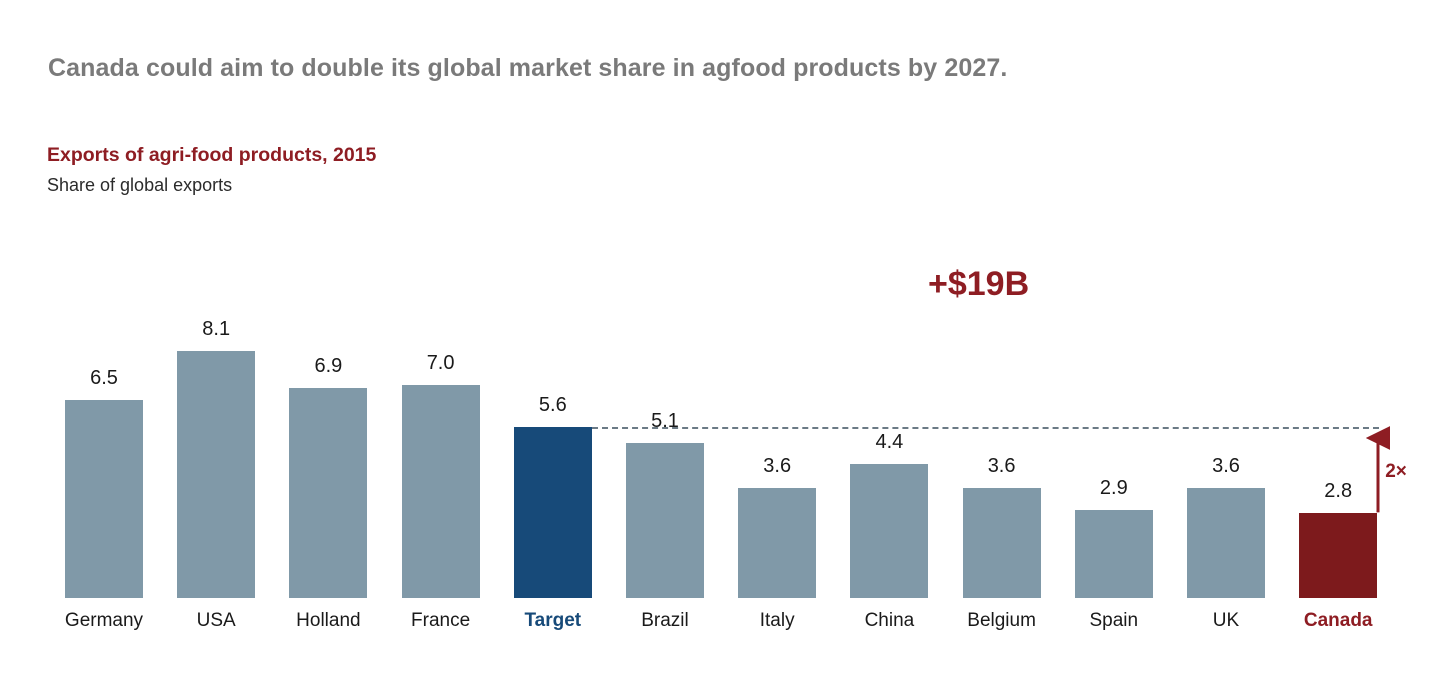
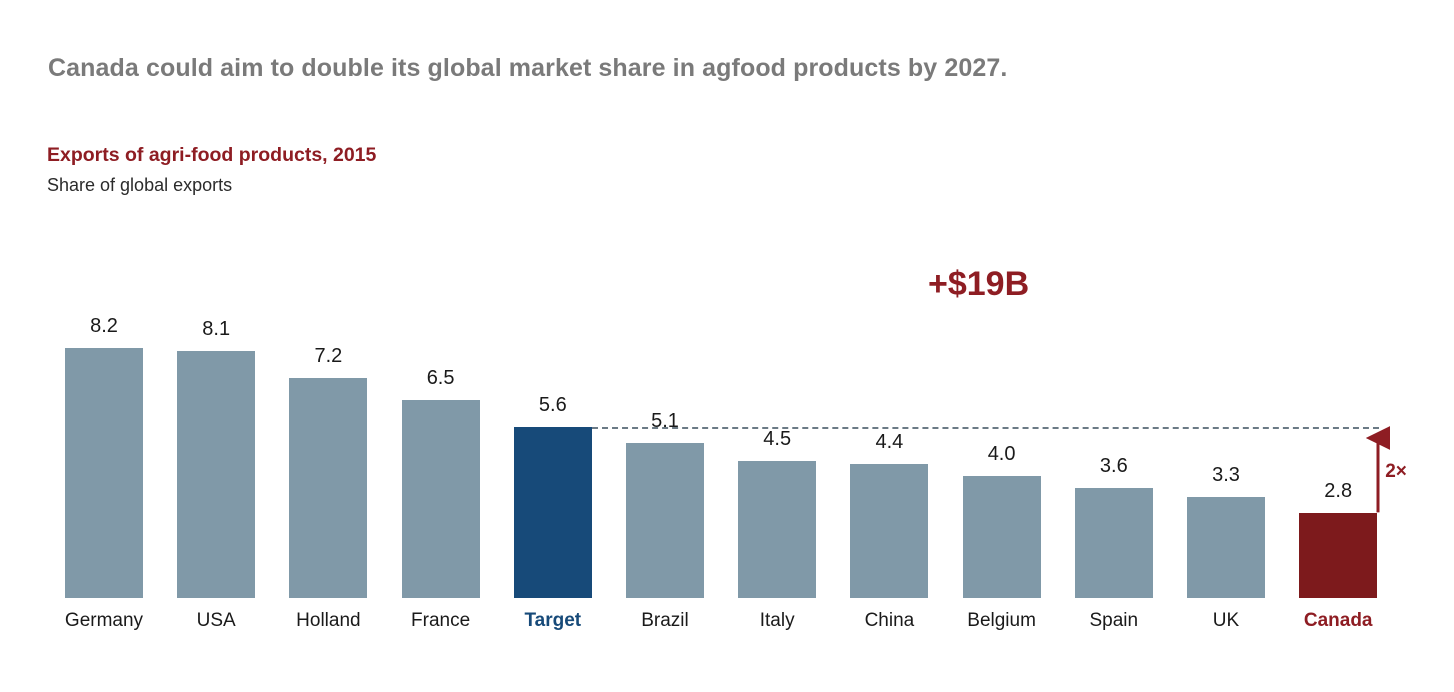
Germany: 6.5 -> 8.2
Holland: 6.9 -> 7.2
France: 7.0 -> 6.5
Italy: 3.6 -> 4.5
Belgium: 3.6 -> 4.0
Spain: 2.9 -> 3.6
UK: 3.6 -> 3.3
